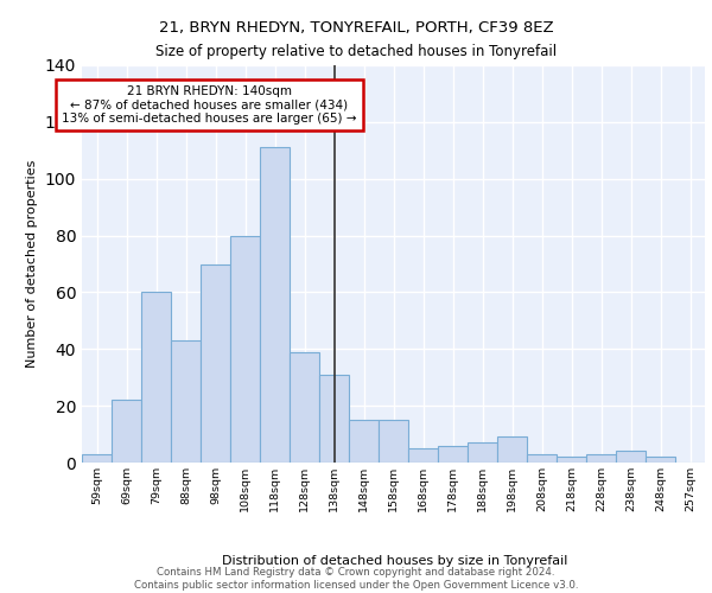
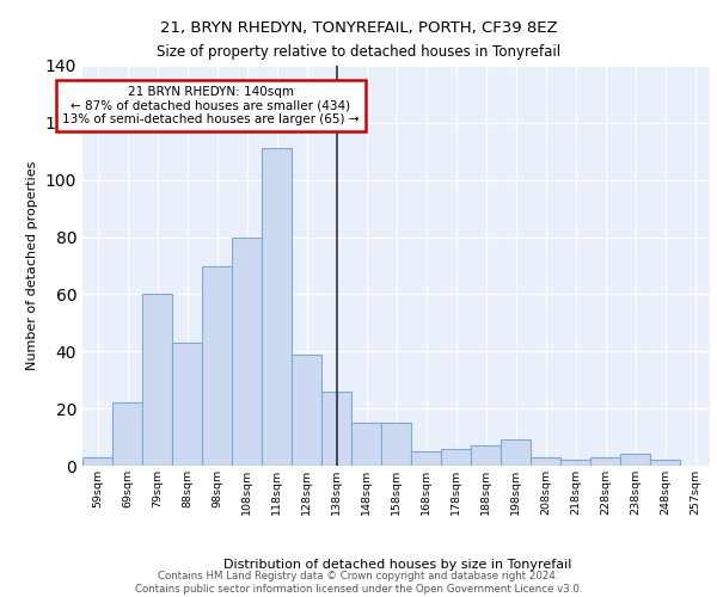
138sqm: 31 -> 26
